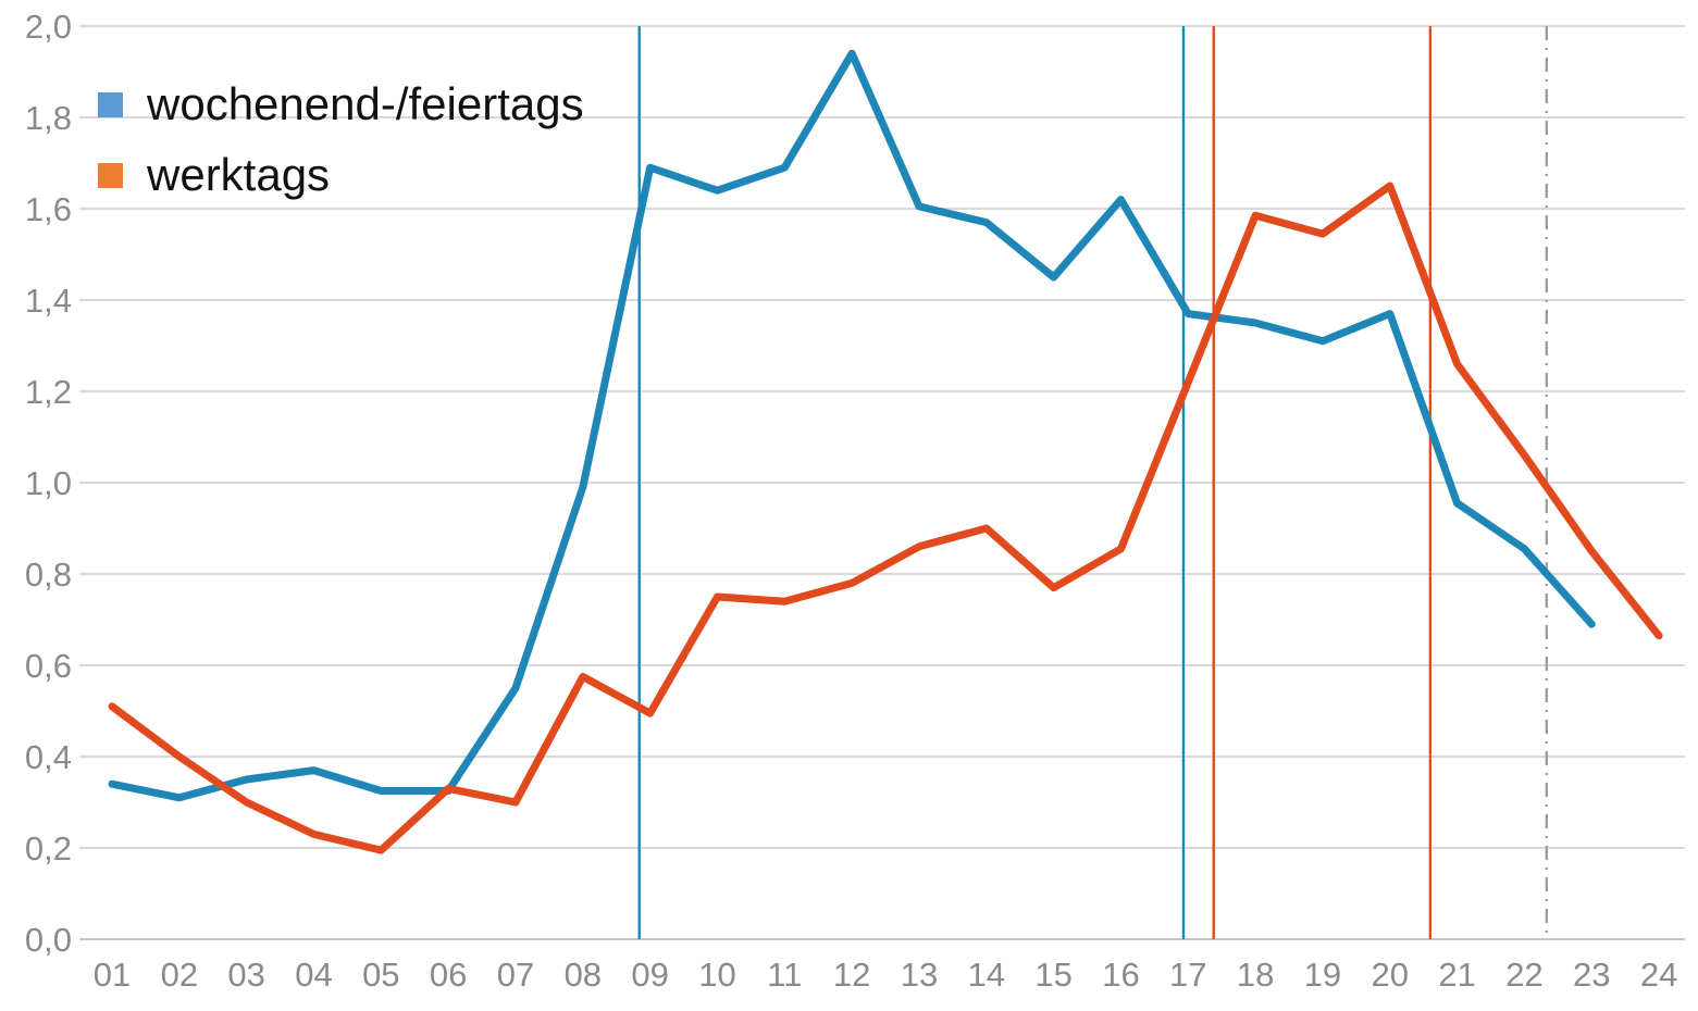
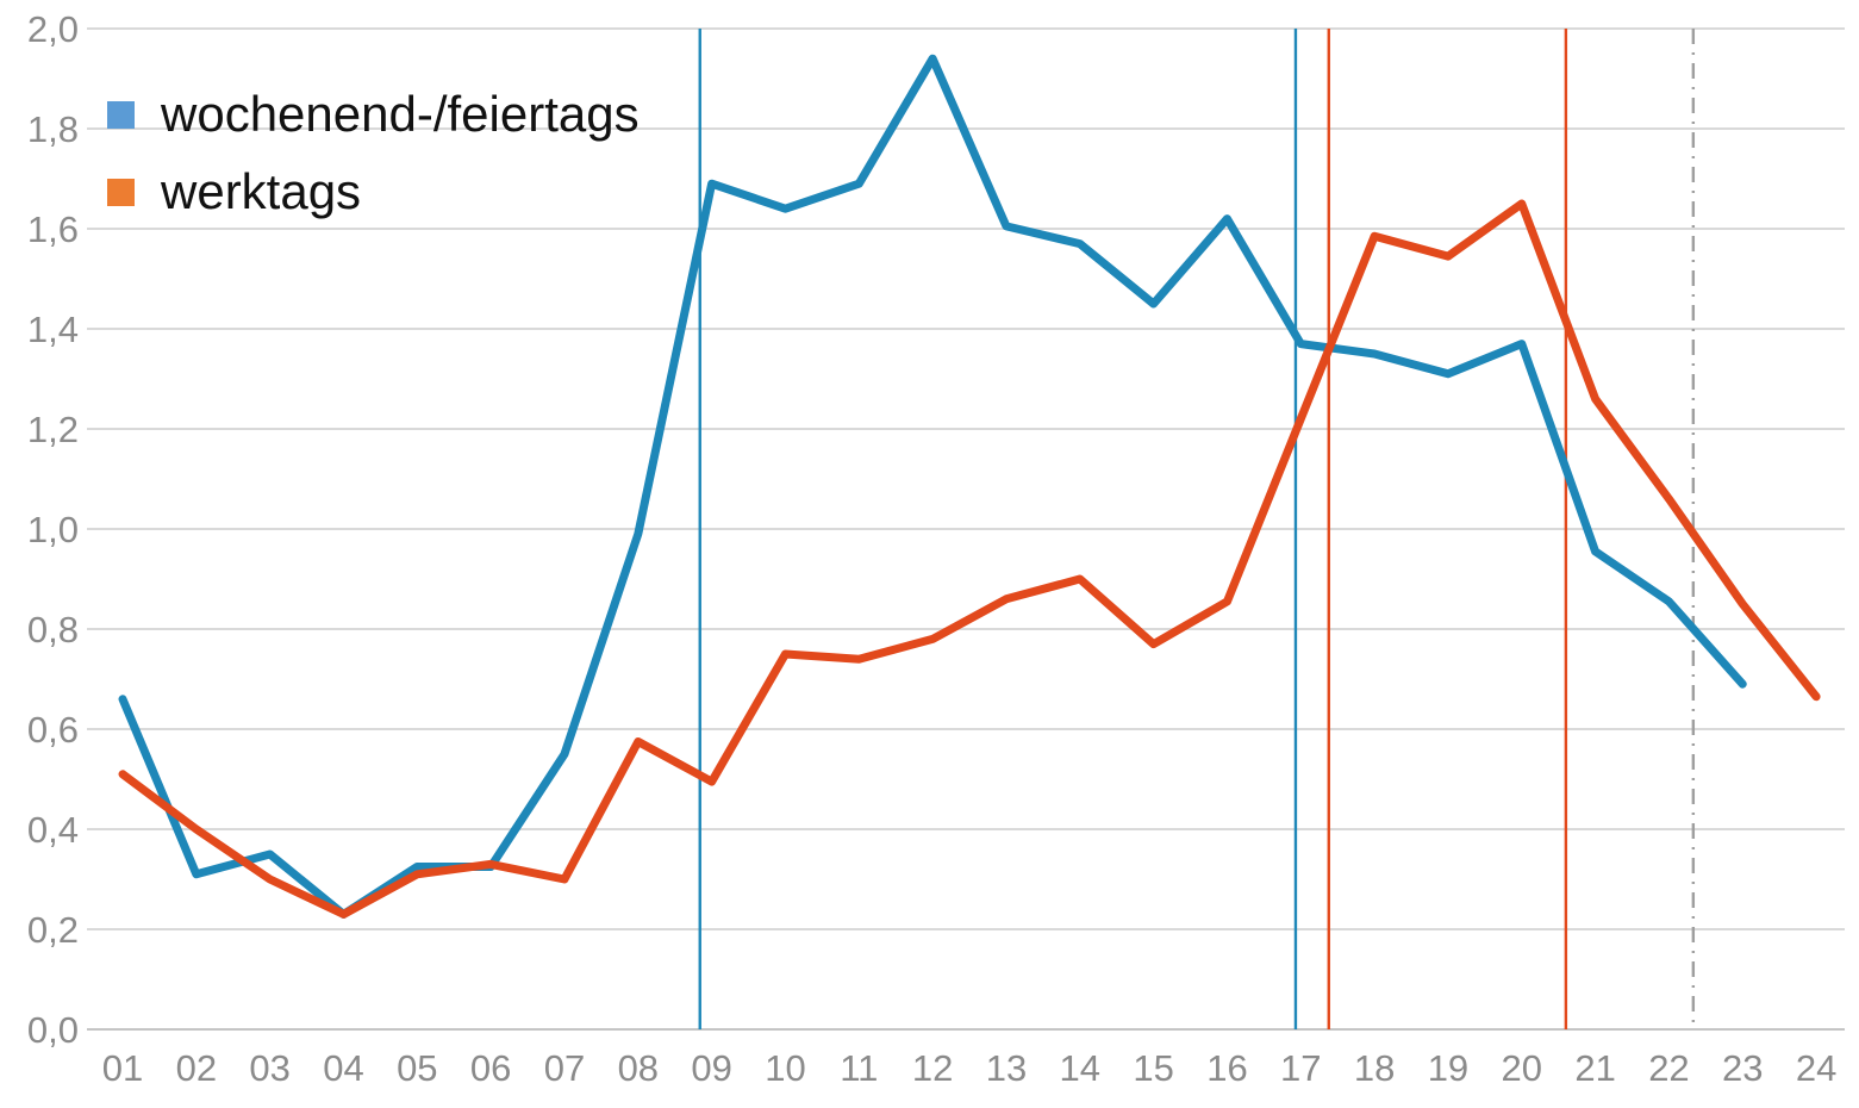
wochenend-/feiertags/01: 0,34 -> 0,66
wochenend-/feiertags/04: 0,37 -> 0,23
werktags/05: 0,20 -> 0,31
